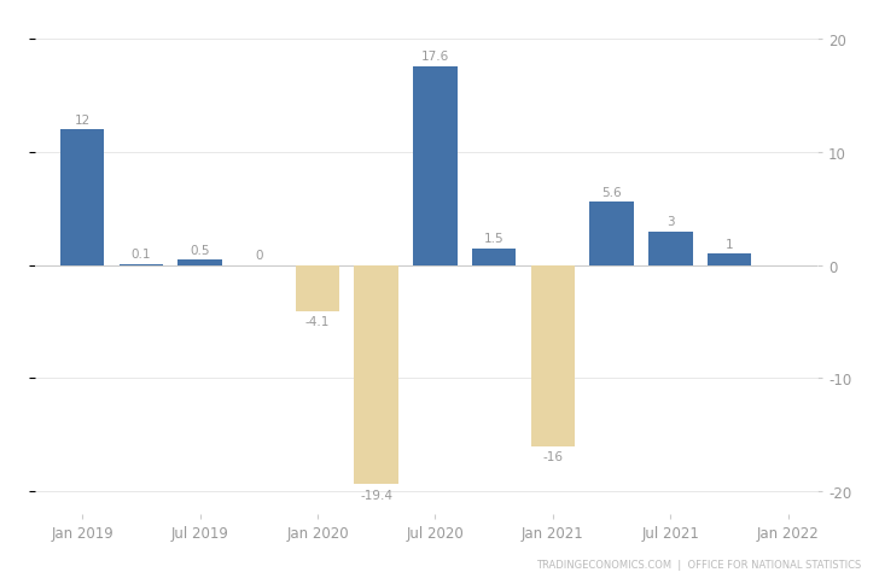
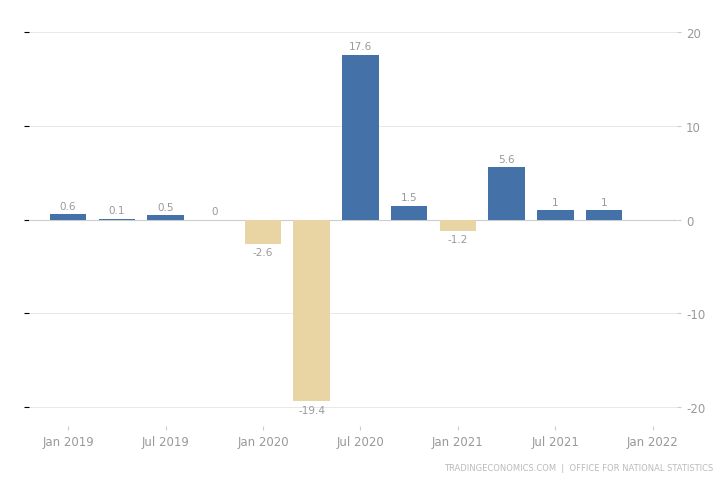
Jan 2019: 12 -> 0.6
Jan 2020: -4.1 -> -2.6
Jan 2021: -16 -> -1.2
Jul 2021: 3 -> 1
